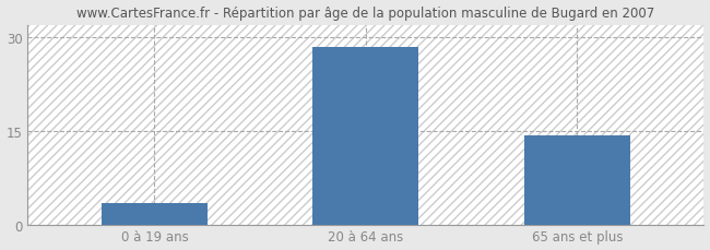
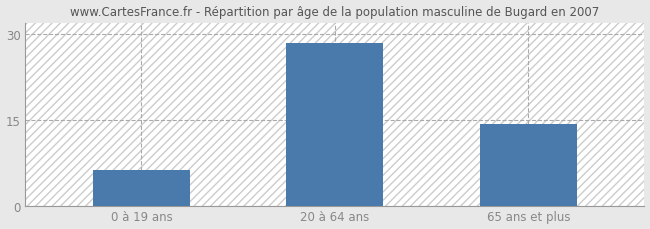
0 à 19 ans: 3.5 -> 6.2
